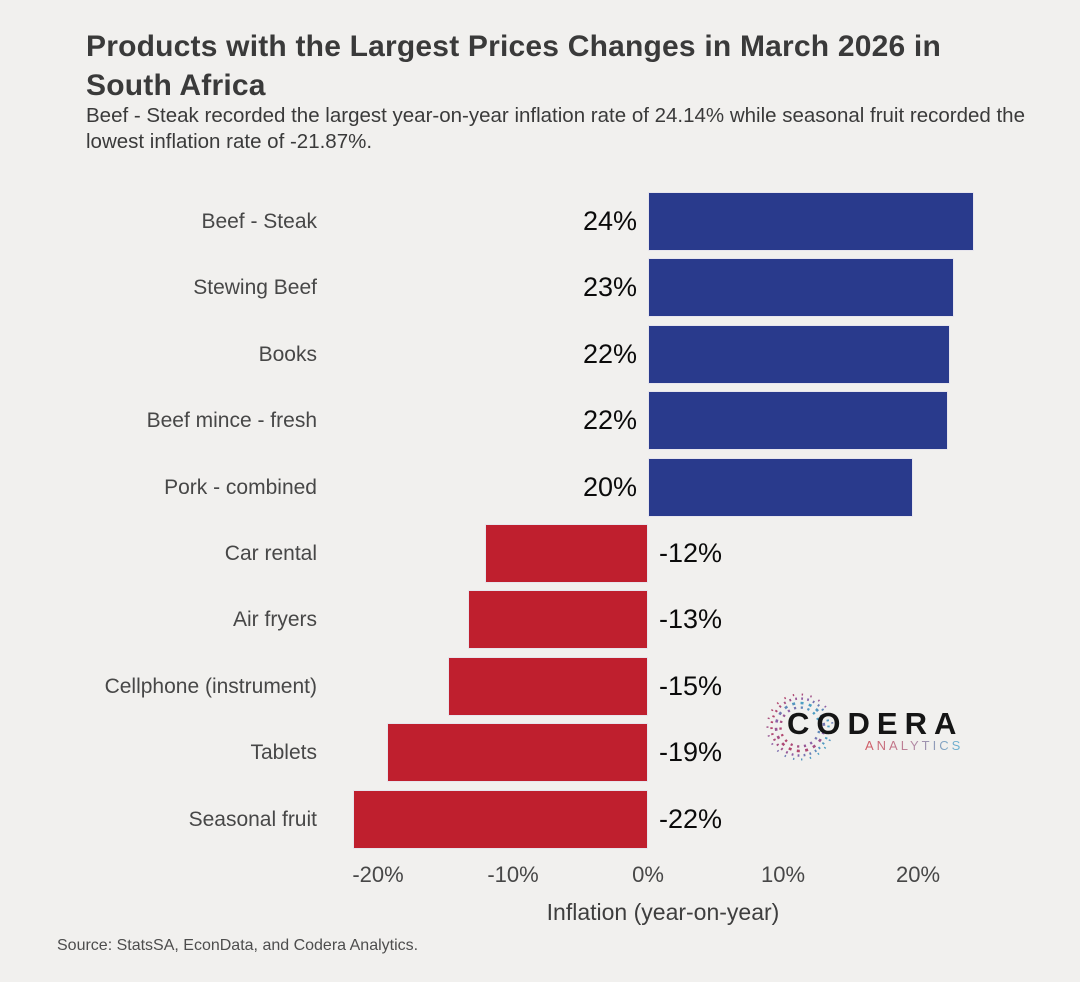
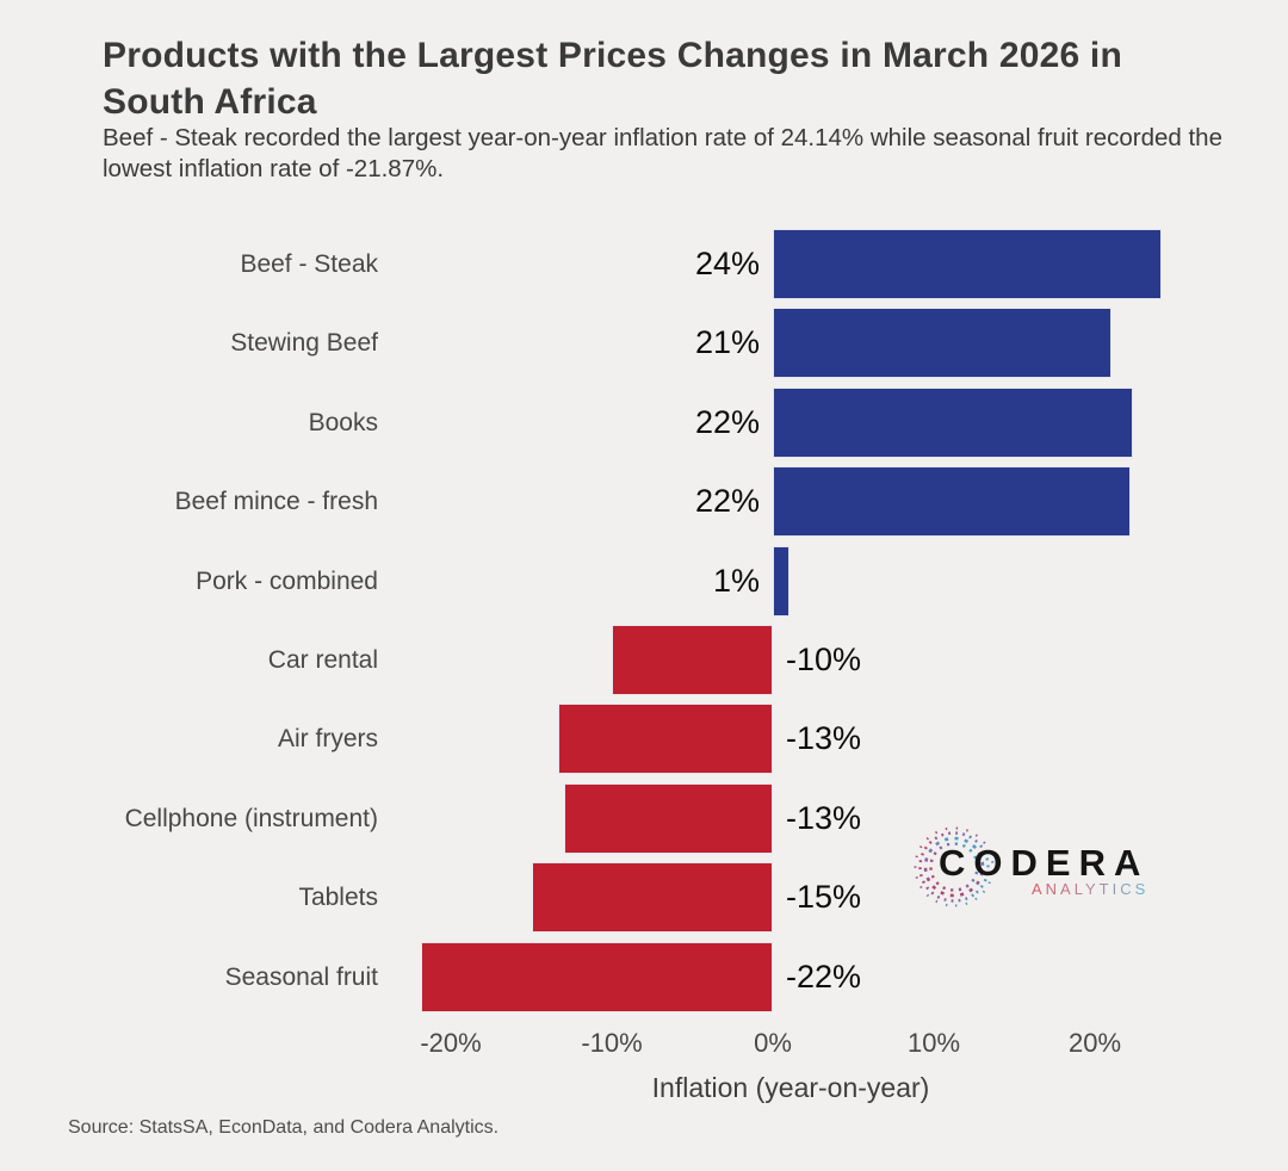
Stewing Beef: 23% -> 21%
Pork - combined: 20% -> 1%
Car rental: -12% -> -10%
Cellphone (instrument): -15% -> -13%
Tablets: -19% -> -15%
